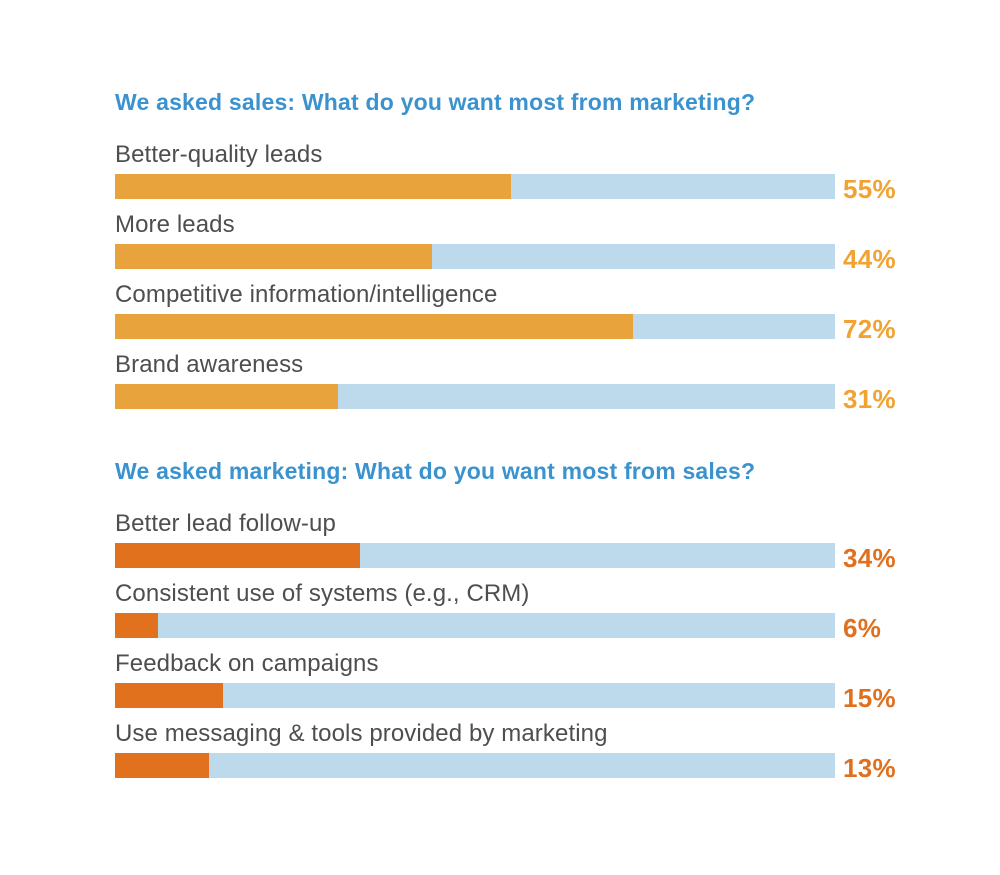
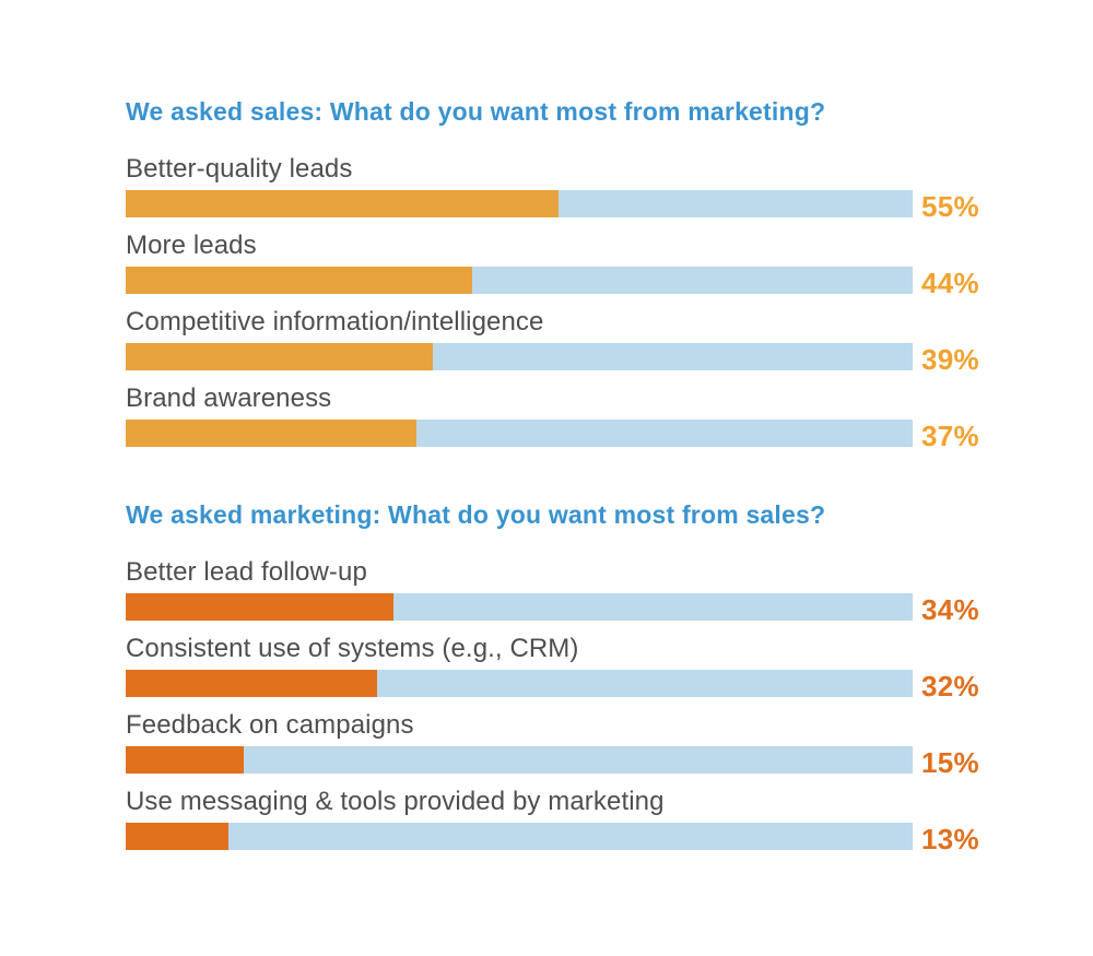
We asked sales: What do you want most from marketing?/Competitive information/intelligence: 72% -> 39%
We asked sales: What do you want most from marketing?/Brand awareness: 31% -> 37%
We asked marketing: What do you want most from sales?/Consistent use of systems (e.g., CRM): 6% -> 32%
